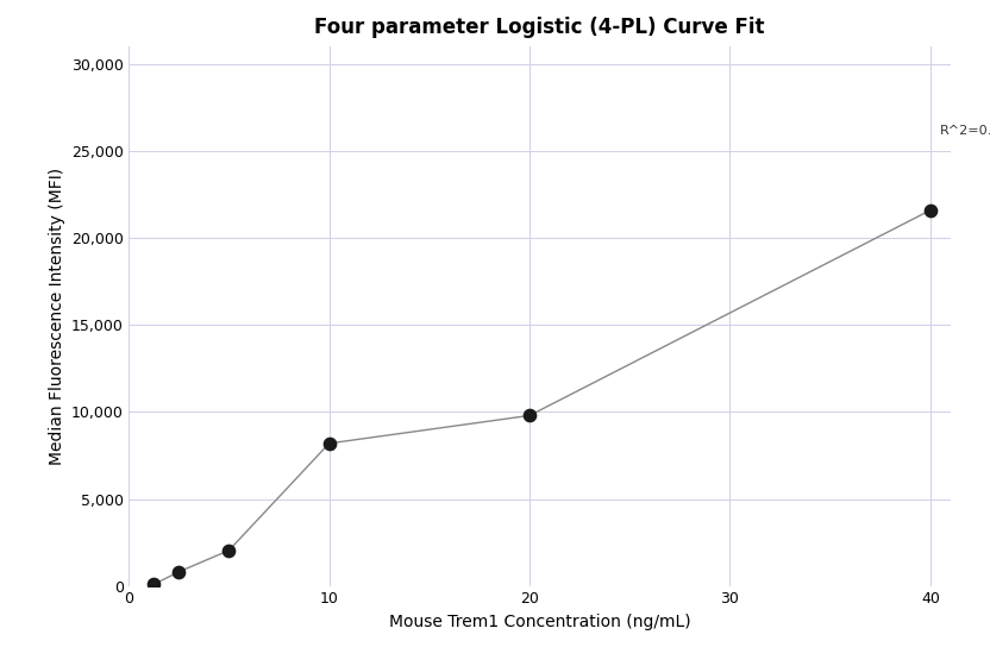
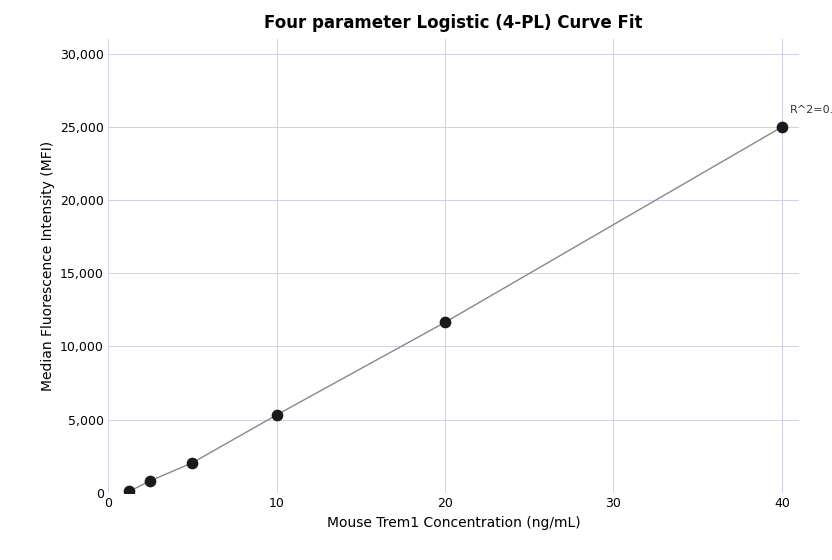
10: 8,200 -> 5,300
20: 9,800 -> 11,600
40: 21,600 -> 25,000
